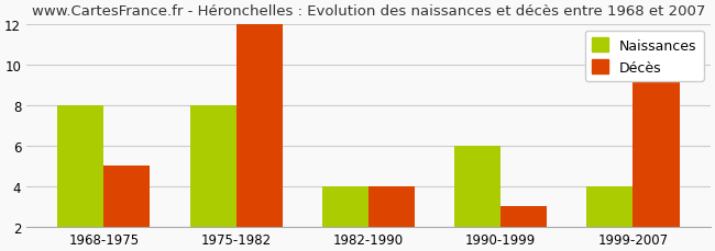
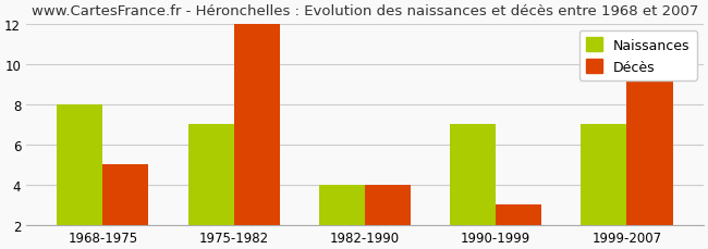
Naissances/1975-1982: 8 -> 7
Naissances/1990-1999: 6 -> 7
Naissances/1999-2007: 4 -> 7
